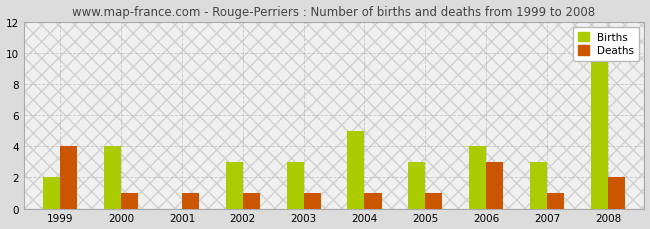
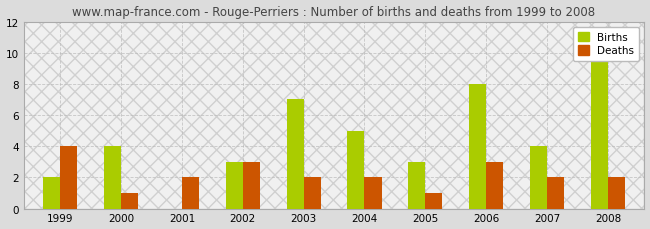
Deaths/2001: 1 -> 2
Deaths/2002: 1 -> 3
Births/2003: 3 -> 7
Deaths/2003: 1 -> 2
Deaths/2004: 1 -> 2
Births/2006: 4 -> 8
Births/2007: 3 -> 4
Deaths/2007: 1 -> 2
